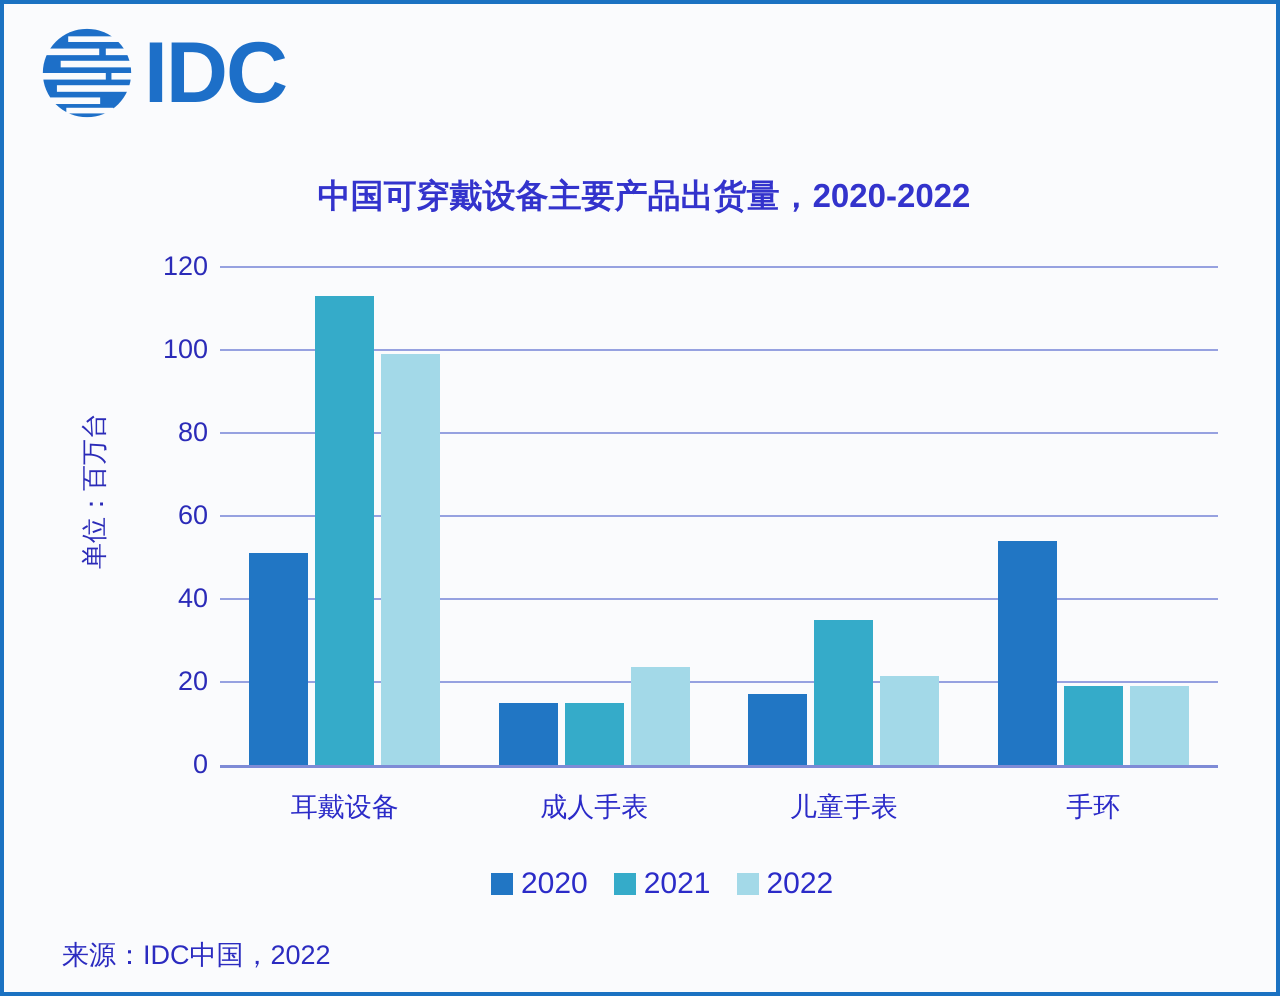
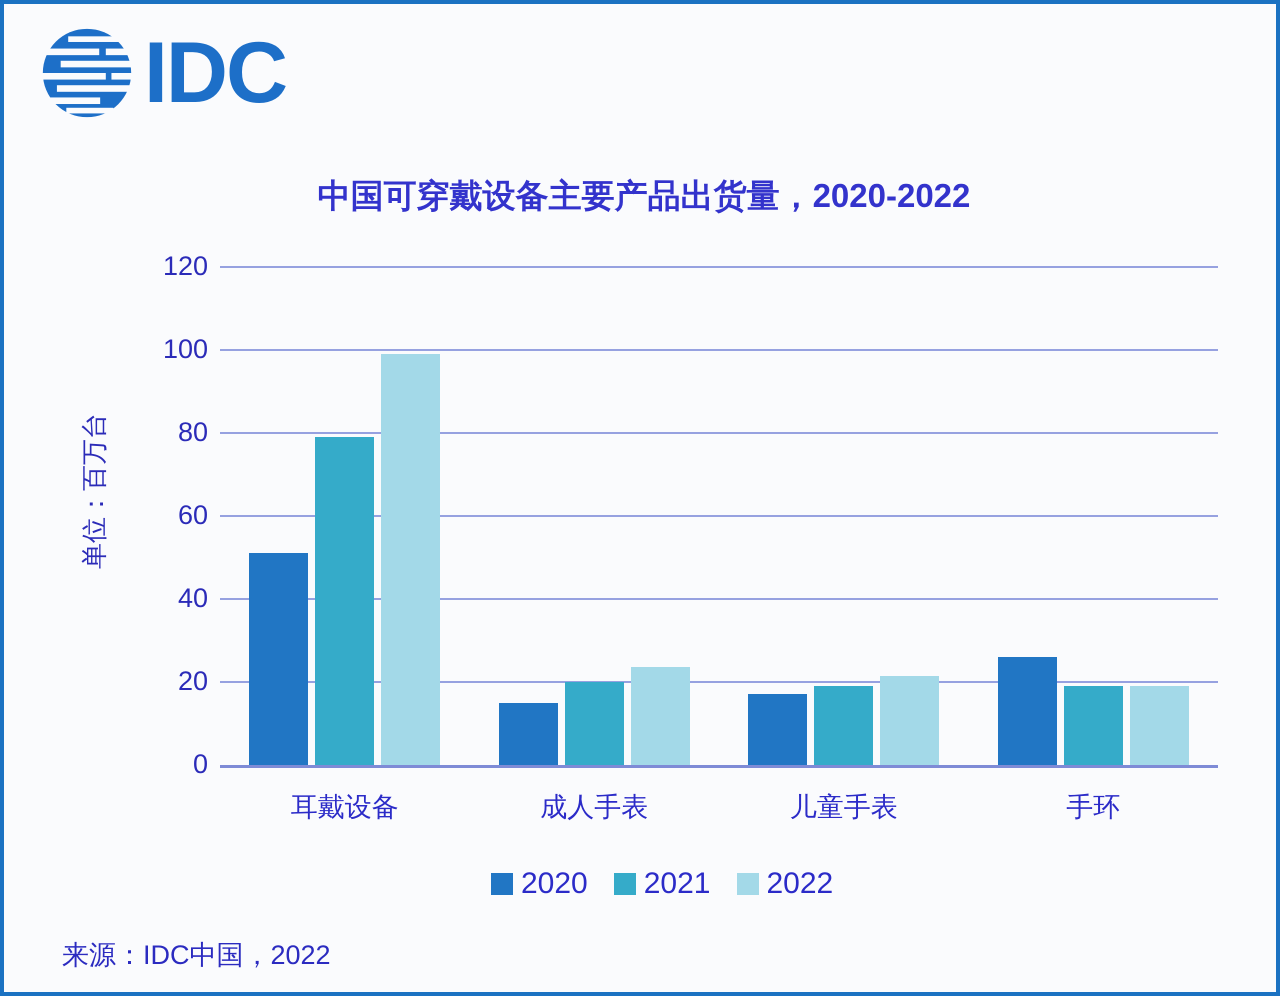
2021/耳戴设备: 113 -> 79
2021/成人手表: 15 -> 20
2021/儿童手表: 35 -> 19
2020/手环: 54 -> 26
